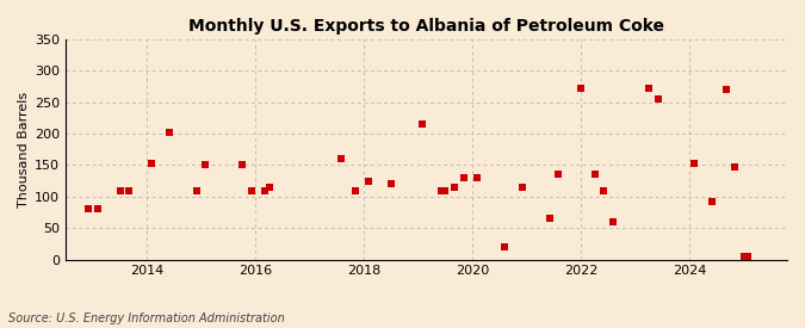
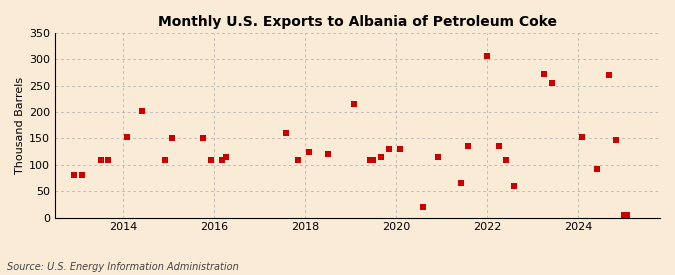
2022: 272 -> 307
